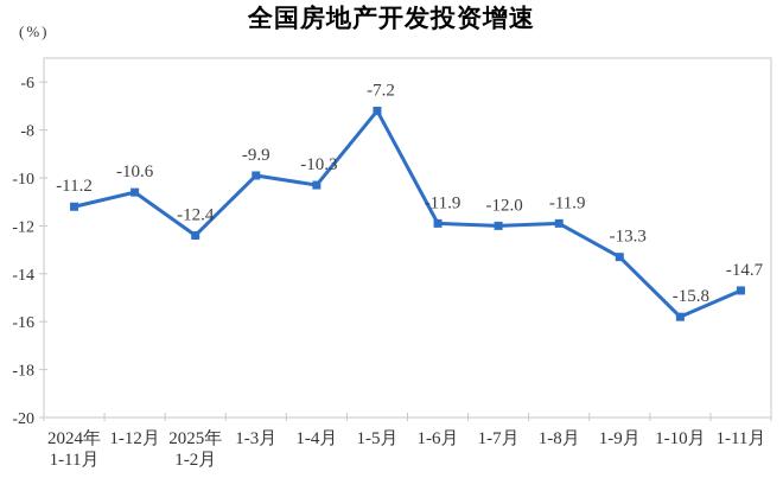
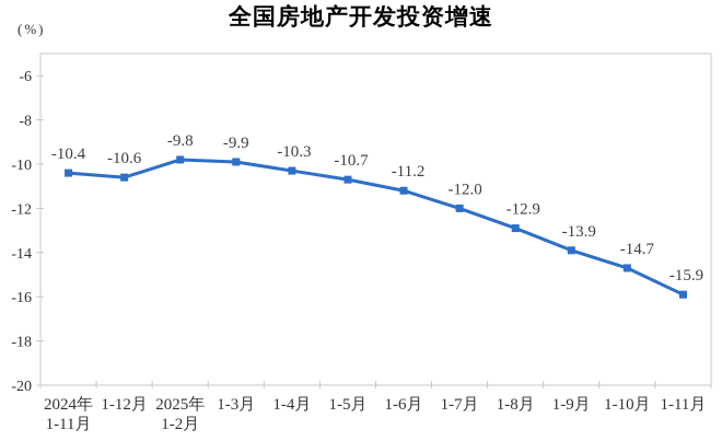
2024年 1-11月: -11.2 -> -10.4
2025年 1-2月: -12.4 -> -9.8
1-5月: -7.2 -> -10.7
1-6月: -11.9 -> -11.2
1-8月: -11.9 -> -12.9
1-9月: -13.3 -> -13.9
1-10月: -15.8 -> -14.7
1-11月: -14.7 -> -15.9
